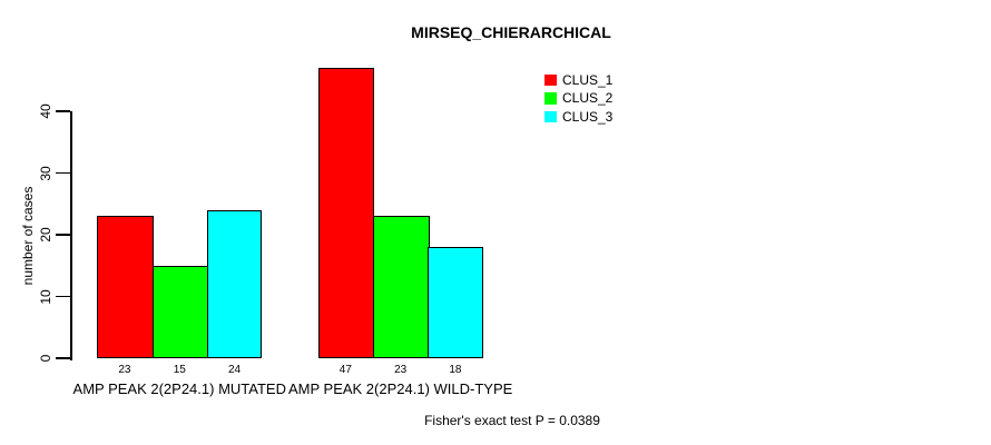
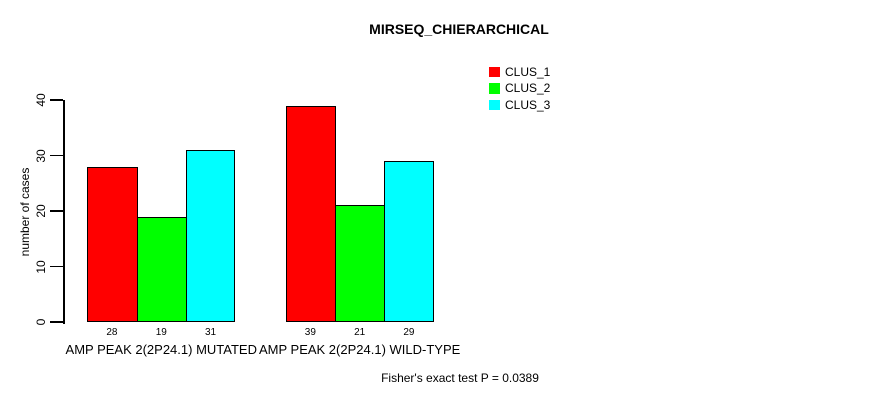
CLUS_1/AMP PEAK 2(2P24.1) MUTATED: 23 -> 28
CLUS_2/AMP PEAK 2(2P24.1) MUTATED: 15 -> 19
CLUS_3/AMP PEAK 2(2P24.1) MUTATED: 24 -> 31
CLUS_1/AMP PEAK 2(2P24.1) WILD-TYPE: 47 -> 39
CLUS_2/AMP PEAK 2(2P24.1) WILD-TYPE: 23 -> 21
CLUS_3/AMP PEAK 2(2P24.1) WILD-TYPE: 18 -> 29
